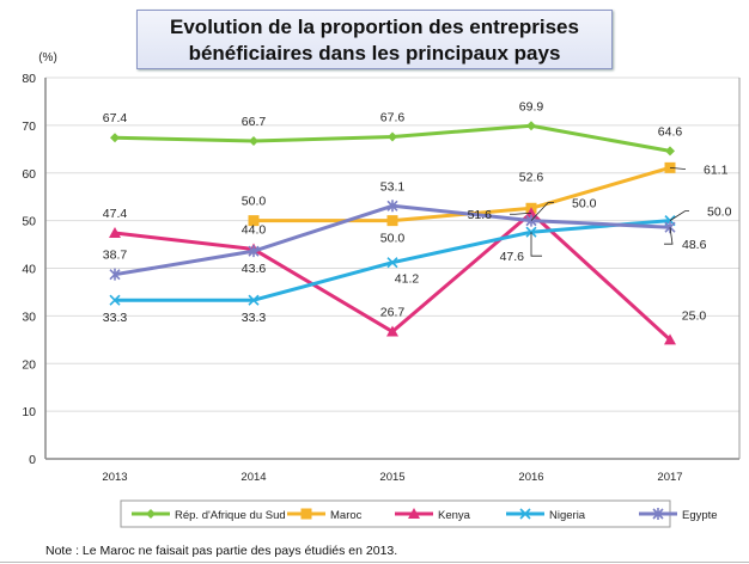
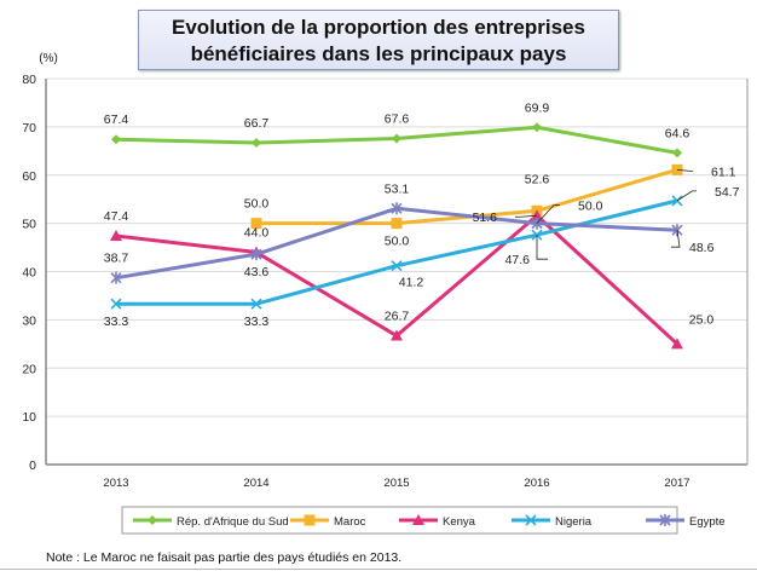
Nigeria/2017: 50.0 -> 54.7
